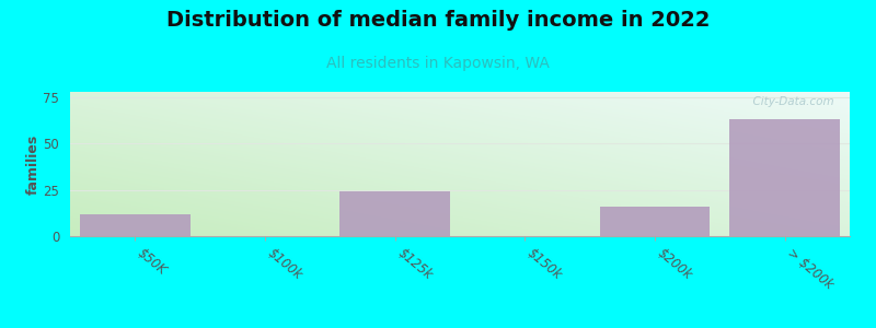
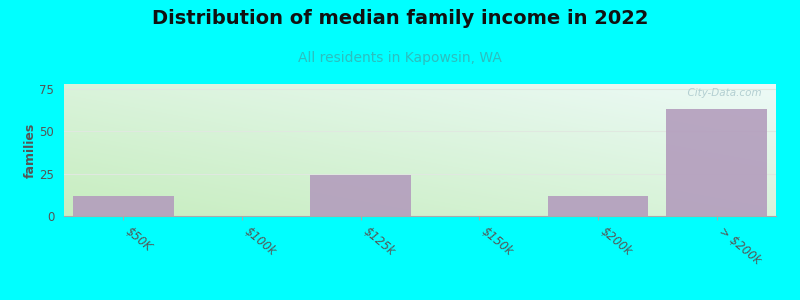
$200k: 16 -> 12
